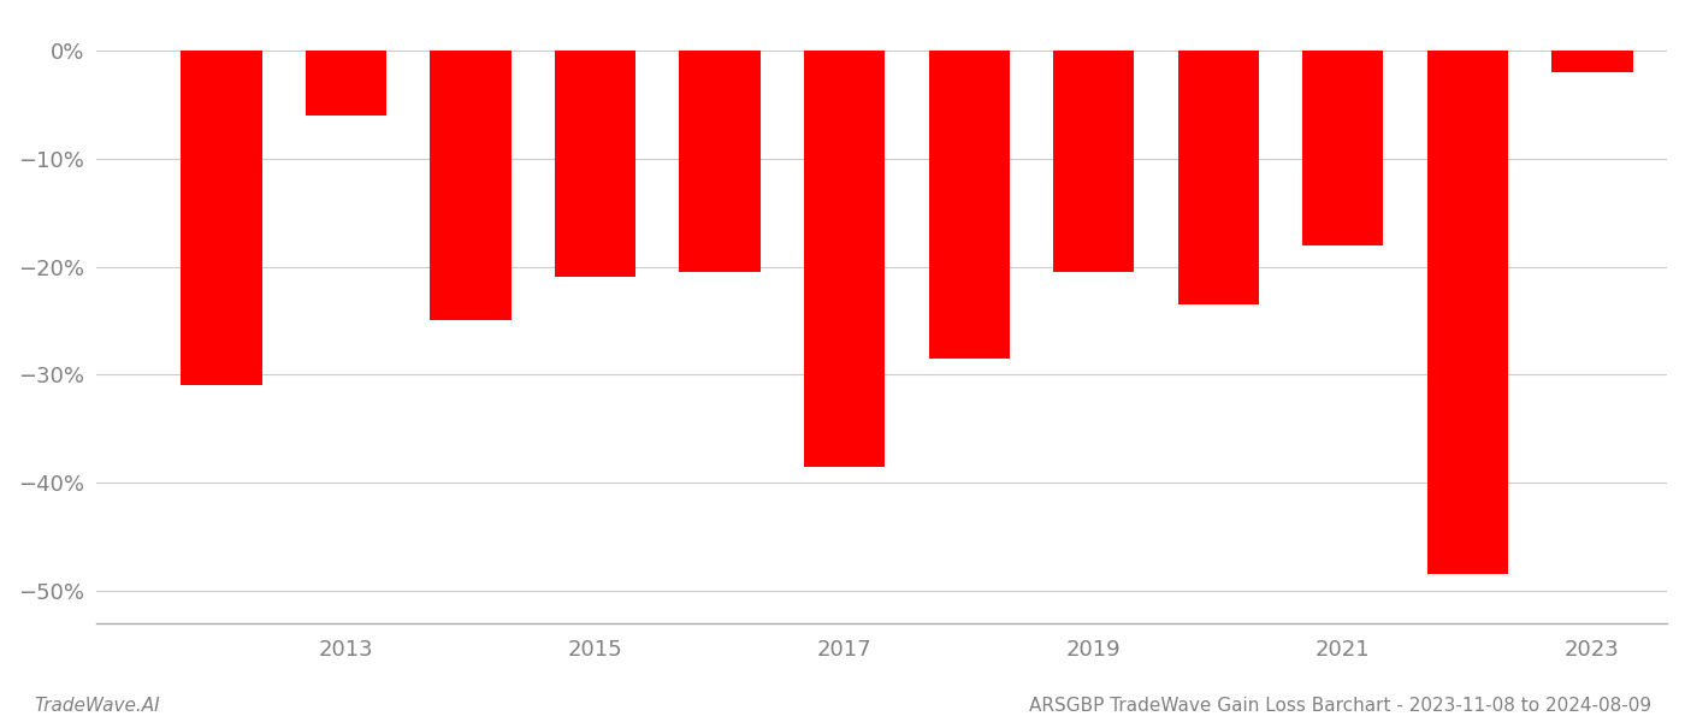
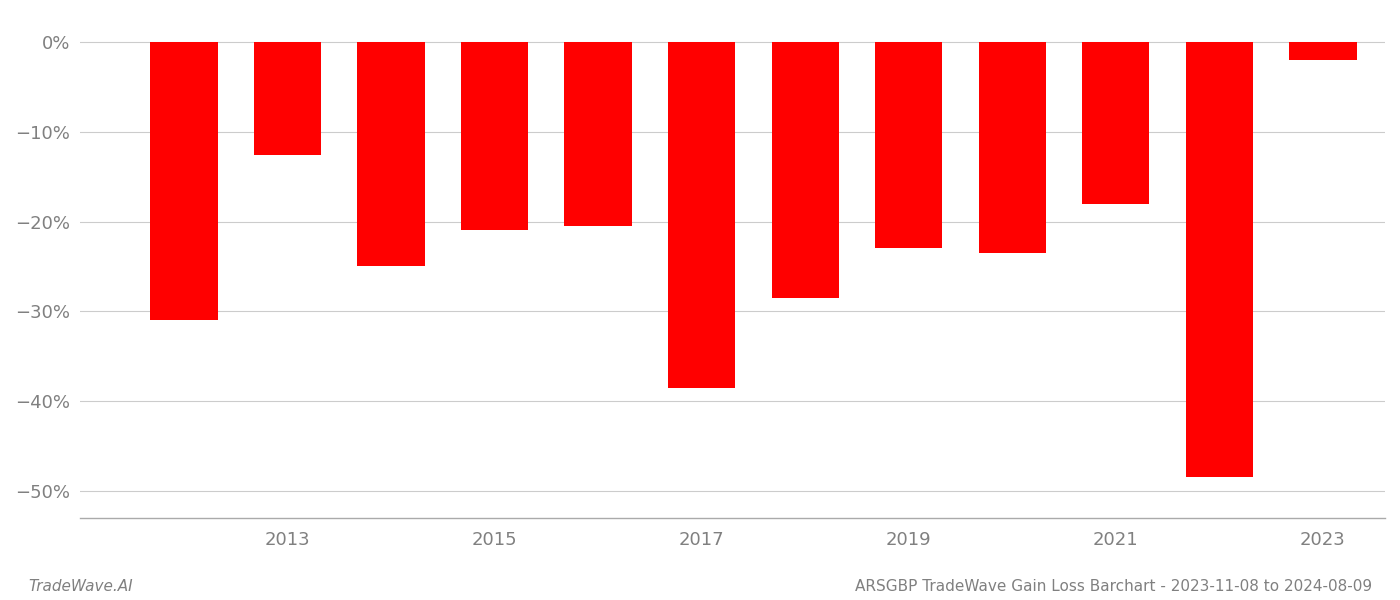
2013: -6.0% -> -12.6%
2019: -20.5% -> -23.0%
